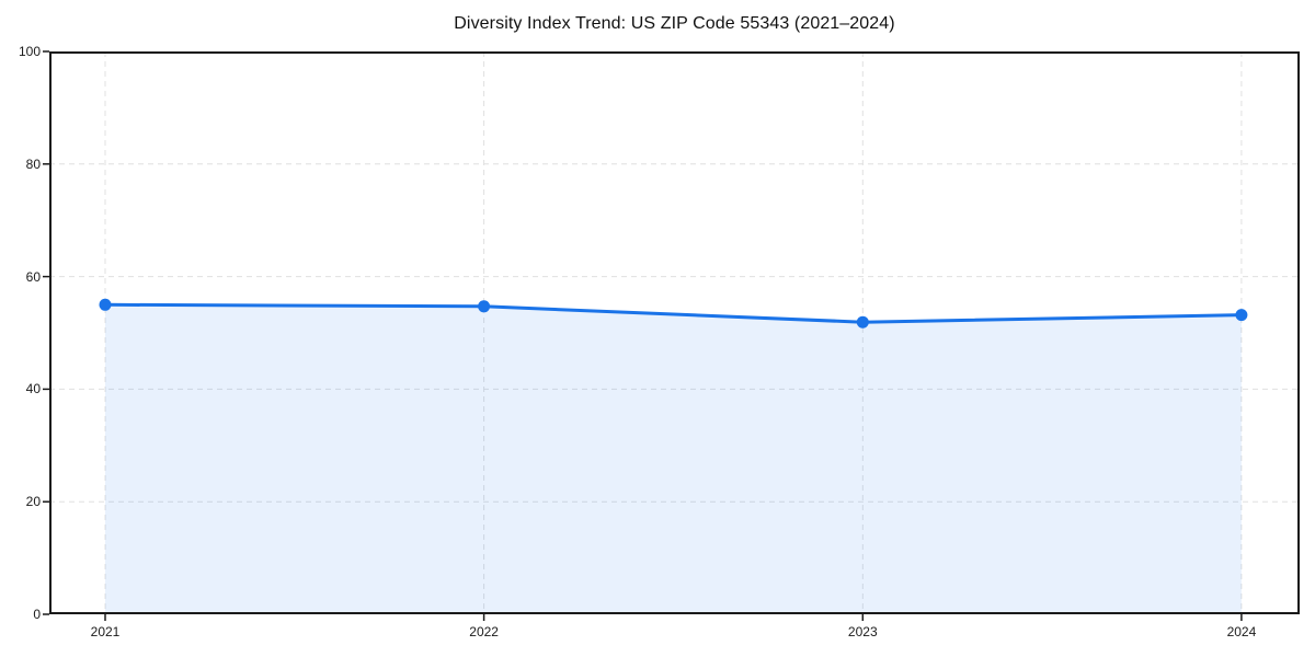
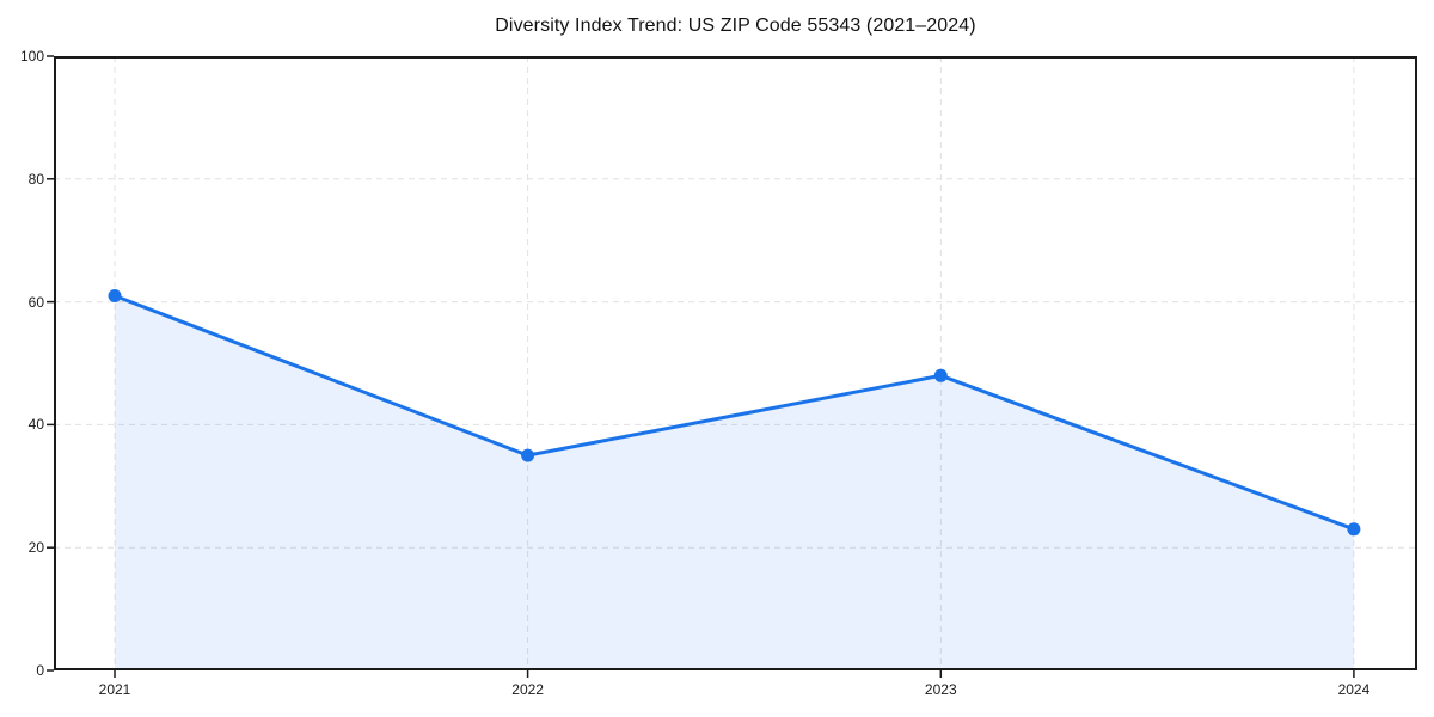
2021: 55 -> 61
2022: 55 -> 35
2023: 52 -> 48
2024: 53 -> 23
